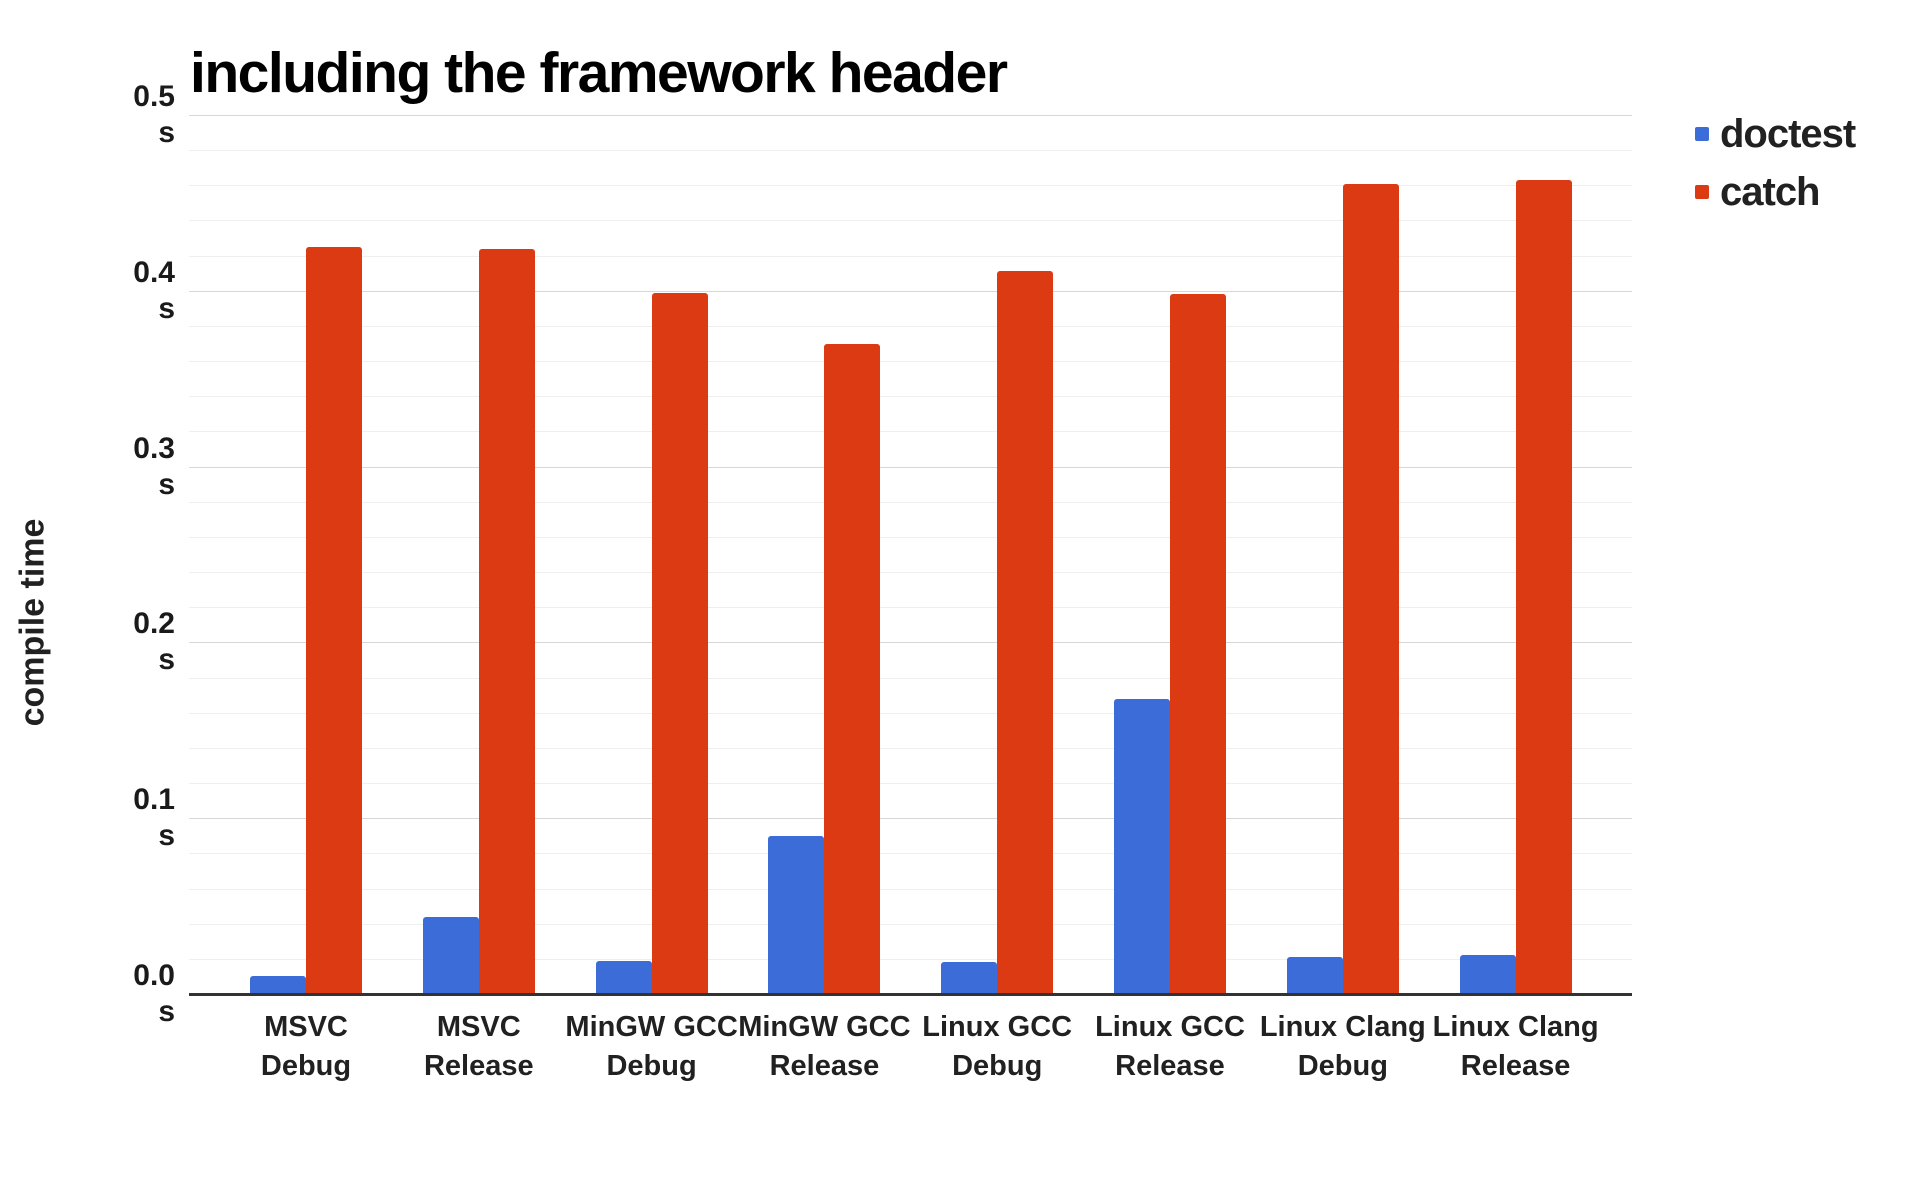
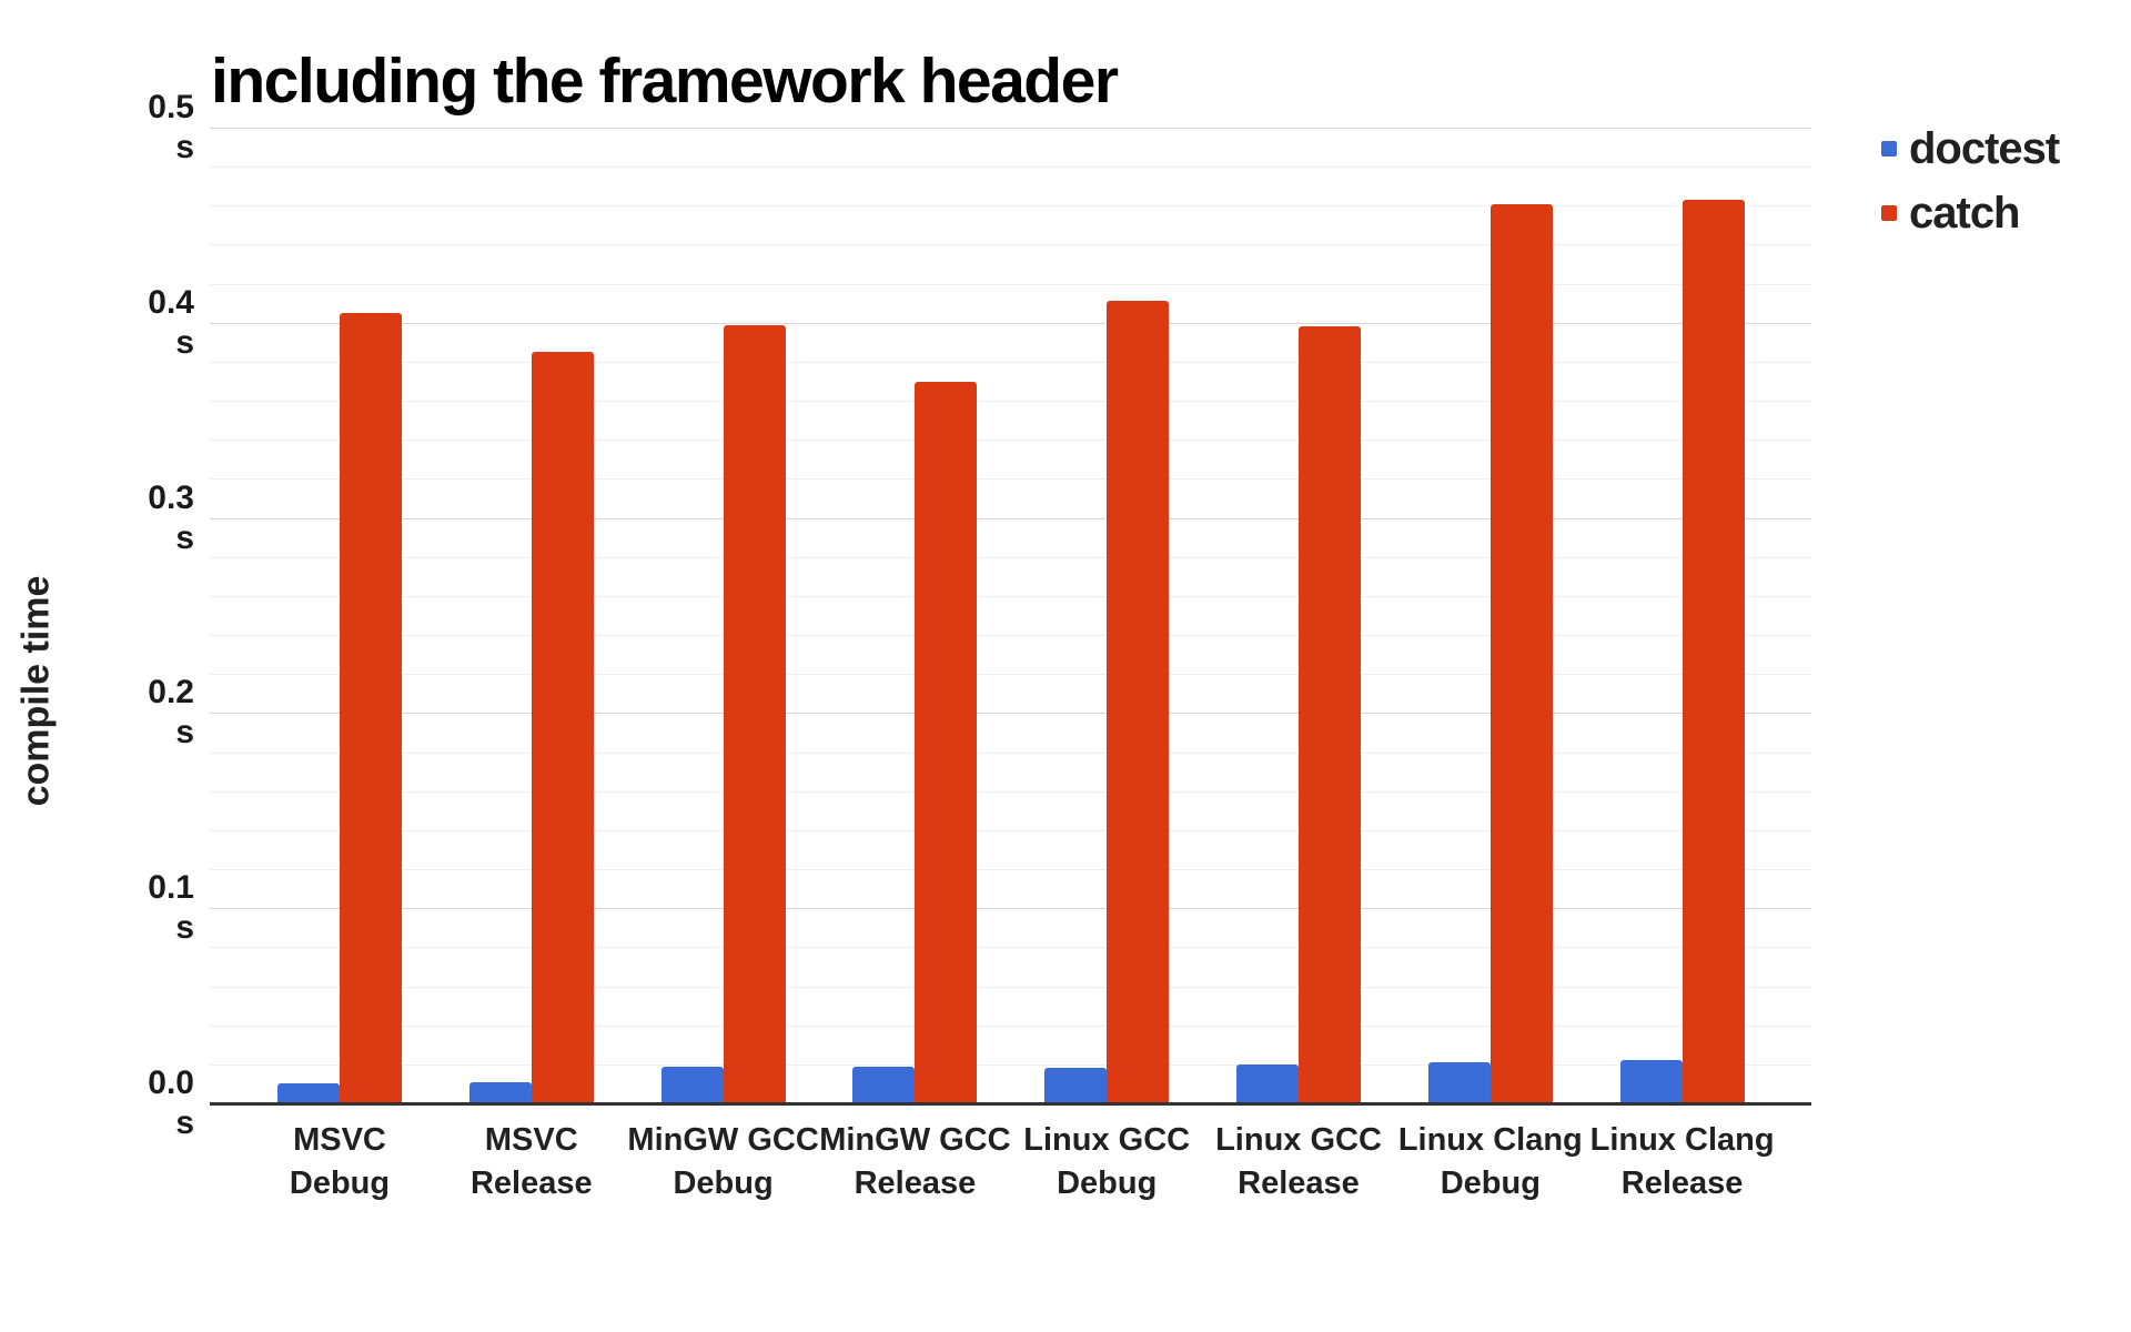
catch/MSVC Debug: 0.425 -> 0.405
doctest/MSVC Release: 0.044 -> 0.011
catch/MSVC Release: 0.424 -> 0.385
doctest/MinGW GCC Release: 0.090 -> 0.019
doctest/Linux GCC Release: 0.168 -> 0.020
